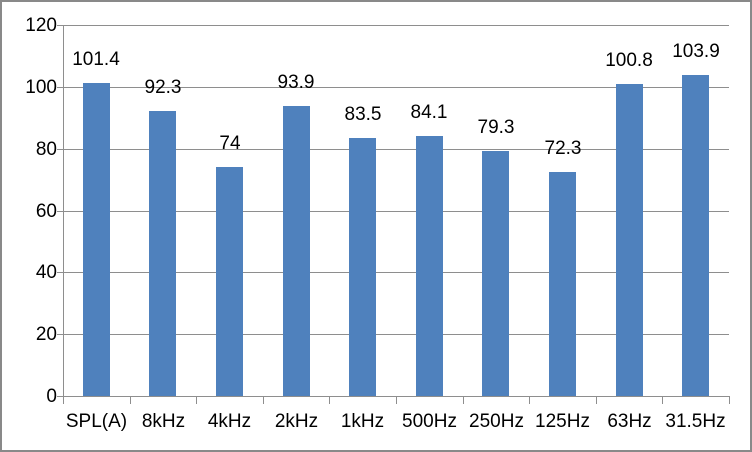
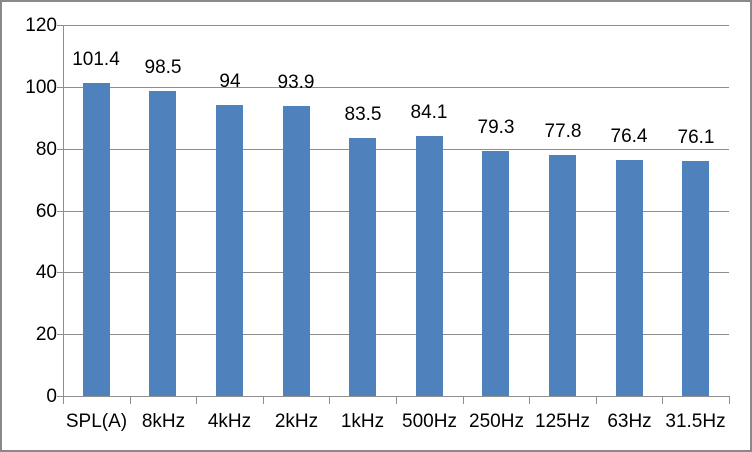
8kHz: 92.3 -> 98.5
4kHz: 74 -> 94
125Hz: 72.3 -> 77.8
63Hz: 100.8 -> 76.4
31.5Hz: 103.9 -> 76.1
